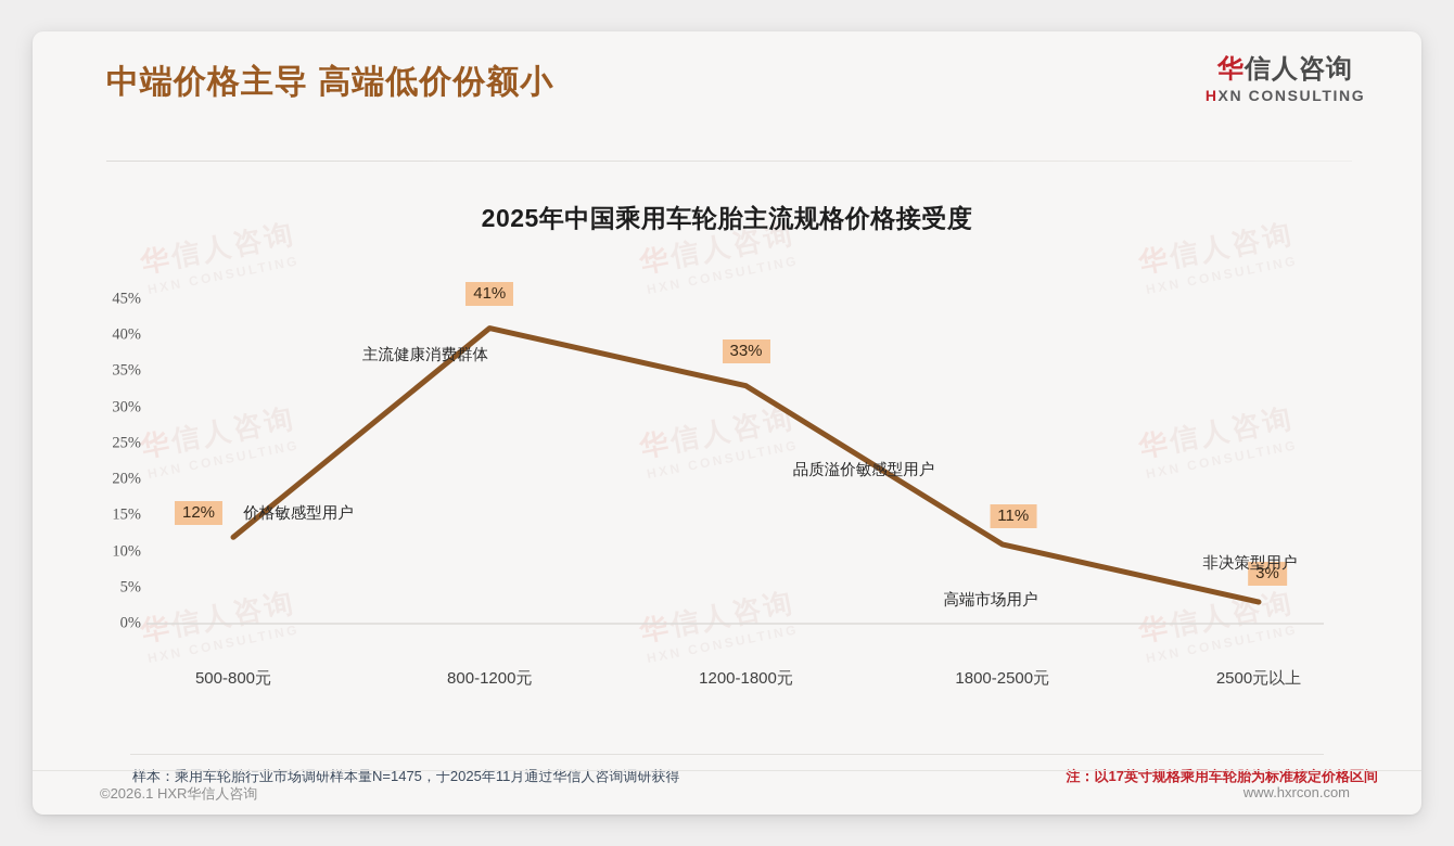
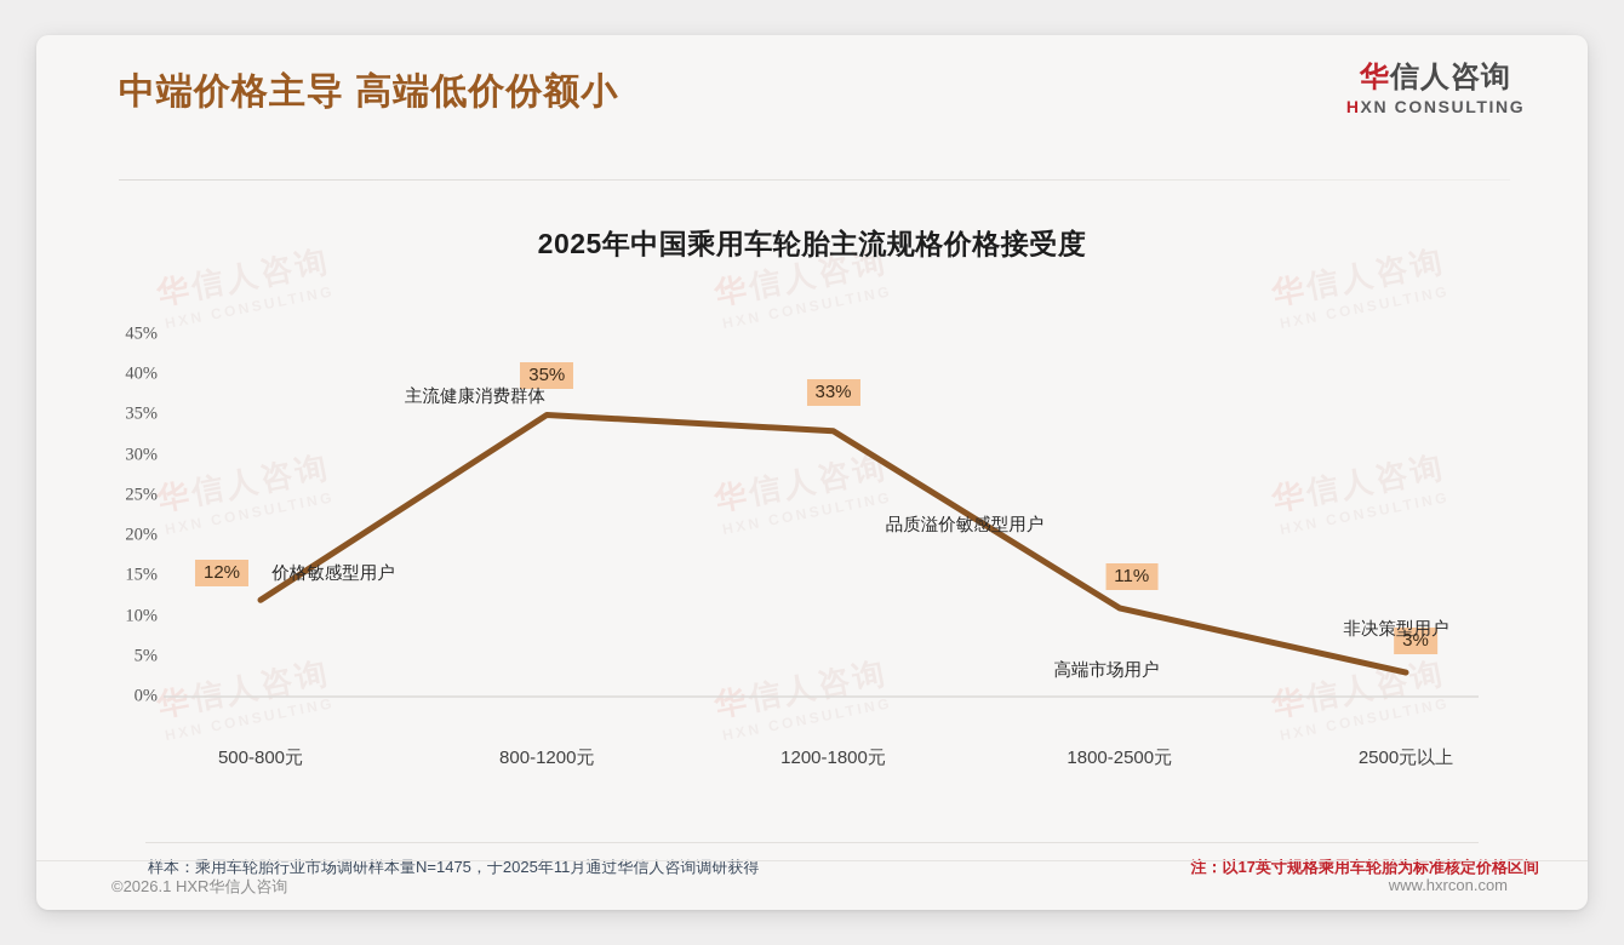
800-1200元: 41% -> 35%
